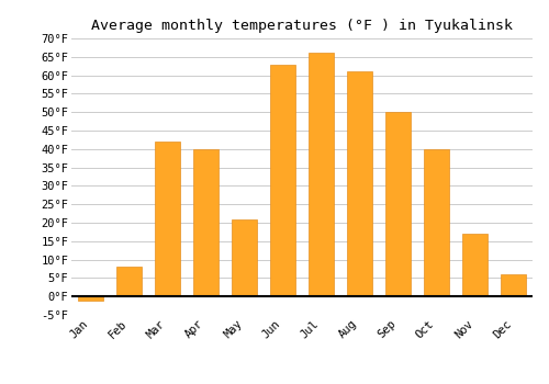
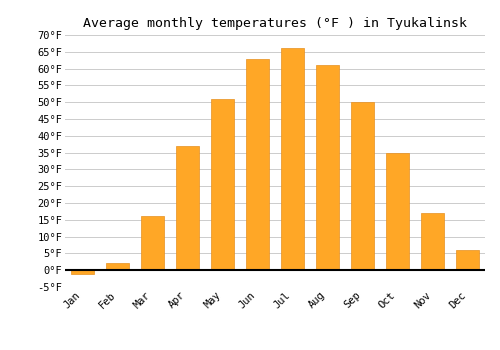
Feb: 8°F -> 2°F
Mar: 42°F -> 16°F
Apr: 40°F -> 37°F
May: 21°F -> 51°F
Oct: 40°F -> 35°F
